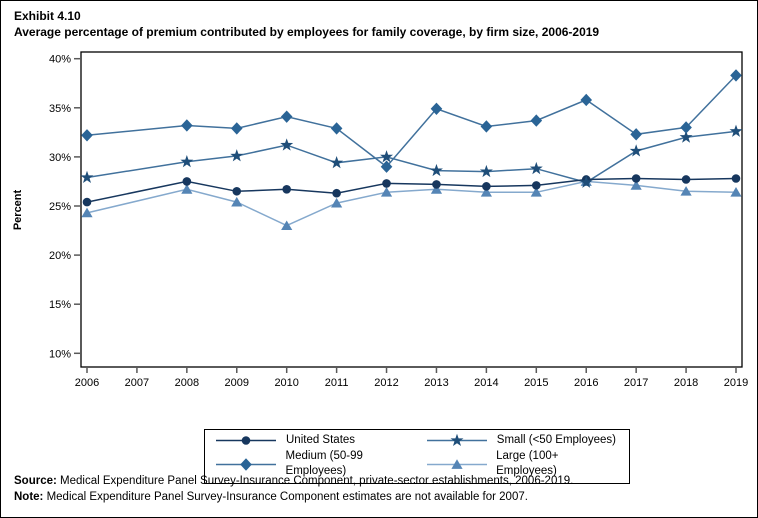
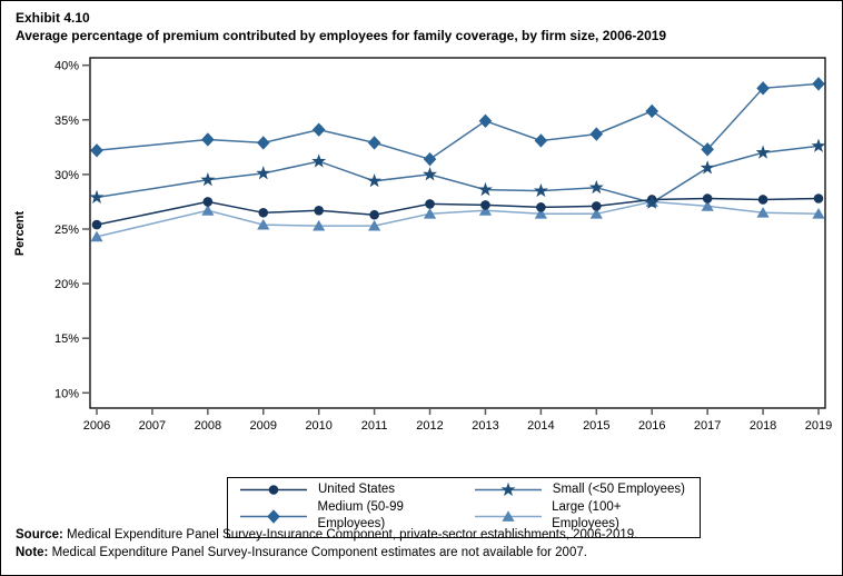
Large (100+ Employees)/2010: 23% -> 25%
Medium (50-99 Employees)/2012: 29% -> 31%
Medium (50-99 Employees)/2018: 33% -> 38%
